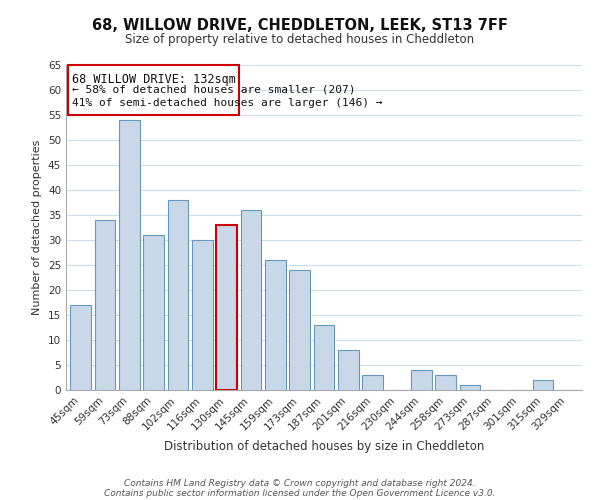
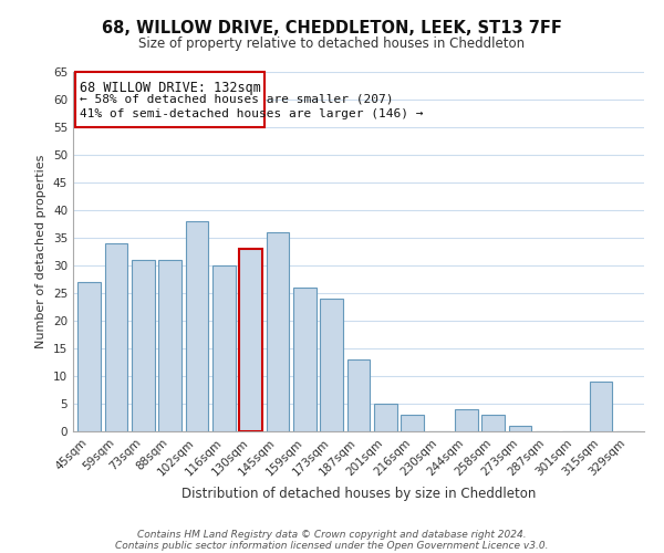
45sqm: 17 -> 27
73sqm: 54 -> 31
201sqm: 8 -> 5
315sqm: 2 -> 9
